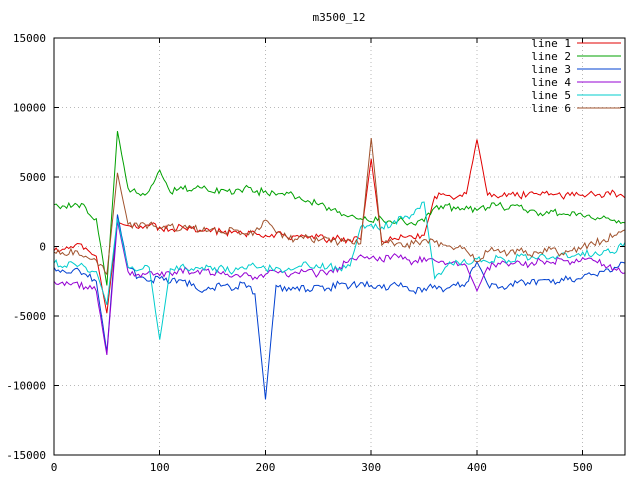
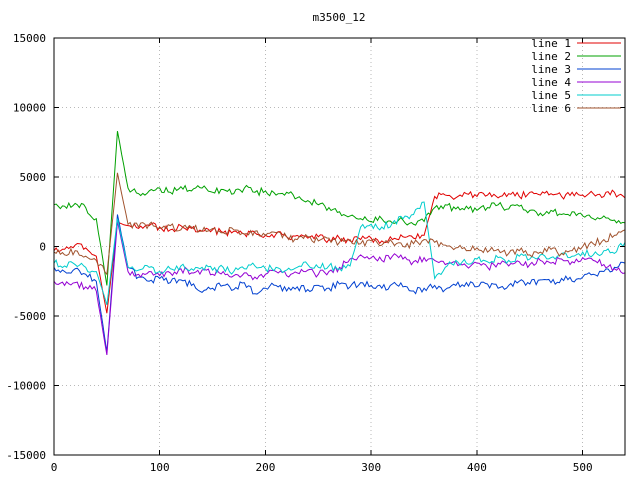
line 2/100: 5500 -> 4200
line 5/100: -6700 -> -1800
line 3/200: -11000 -> -3000
line 6/200: 1900 -> 800
line 1/300: 6300 -> 600
line 6/300: 7800 -> 400
line 1/400: 7700 -> 3600
line 3/400: -1100 -> -2900
line 4/400: -3200 -> -1200
line 6/400: -1100 -> -100
